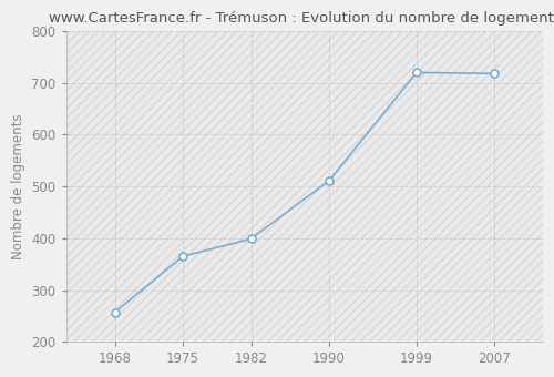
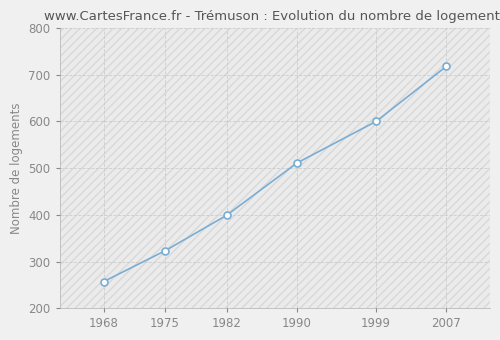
1975: 365 -> 323
1999: 720 -> 600
